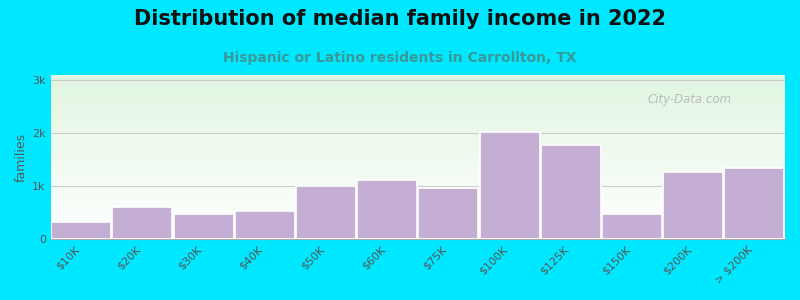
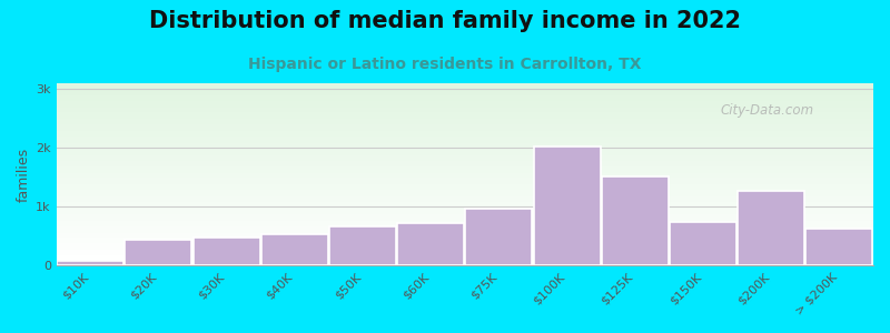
$10K: 0.32k -> 0.08k
$20K: 0.60k -> 0.43k
$50K: 1.00k -> 0.66k
$60K: 1.12k -> 0.72k
$125K: 1.78k -> 1.52k
$150K: 0.48k -> 0.73k
> $200K: 1.34k -> 0.62k
